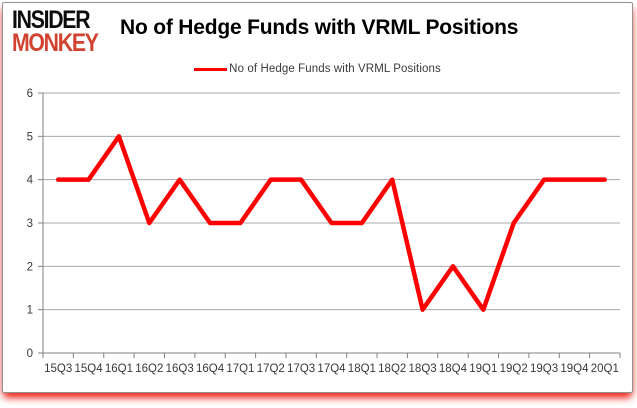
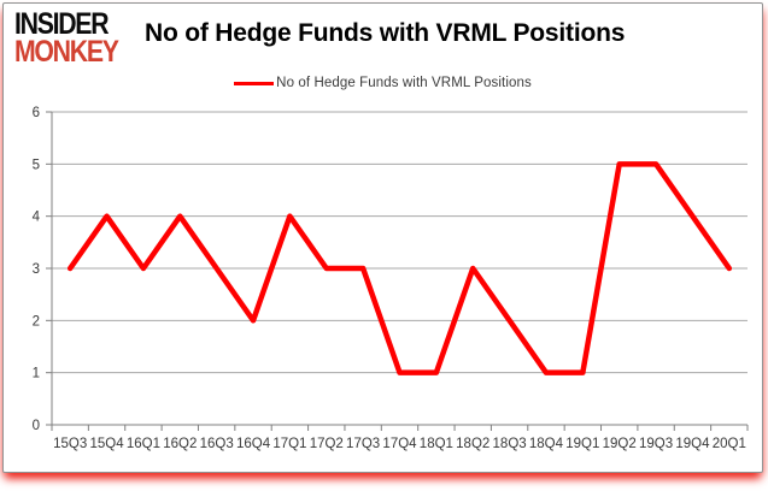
15Q3: 4 -> 3
16Q1: 5 -> 3
16Q2: 3 -> 4
16Q3: 4 -> 3
16Q4: 3 -> 2
17Q1: 3 -> 4
17Q2: 4 -> 3
17Q3: 4 -> 3
17Q4: 3 -> 1
18Q1: 3 -> 1
18Q2: 4 -> 3
18Q3: 1 -> 2
18Q4: 2 -> 1
19Q2: 3 -> 5
19Q3: 4 -> 5
20Q1: 4 -> 3
